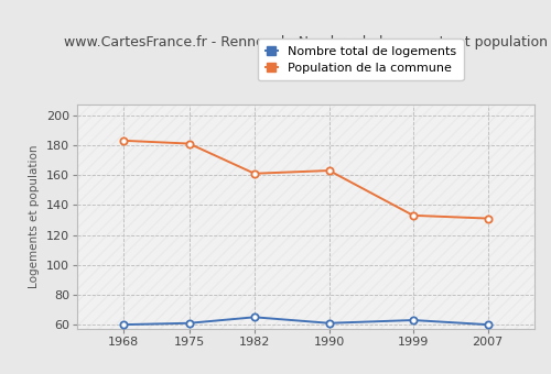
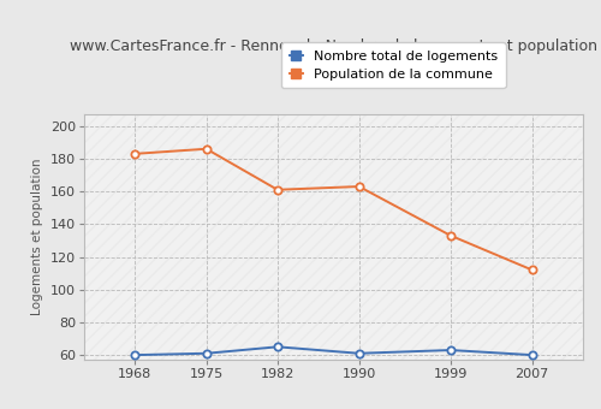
Population de la commune/1975: 181 -> 186
Population de la commune/2007: 131 -> 112
